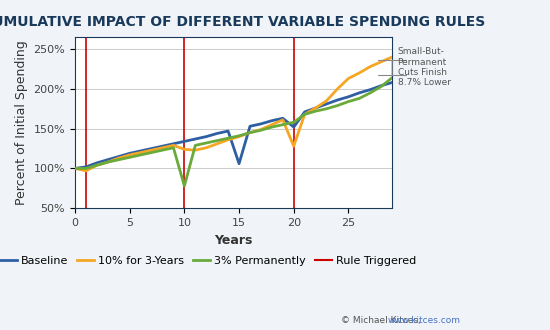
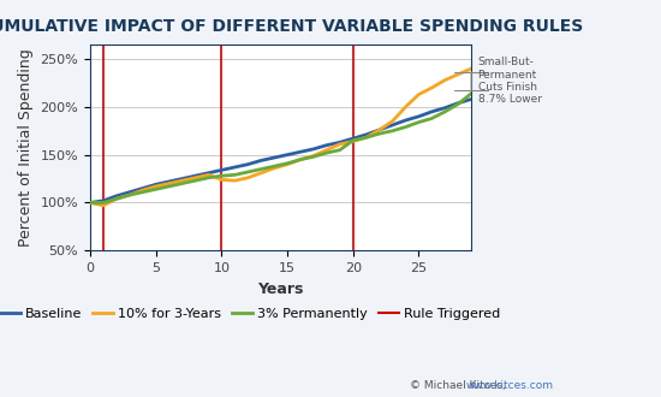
3% Permanently/10: 78% -> 128%
Baseline/15: 106% -> 150%
Baseline/20: 152% -> 167%
10% for 3-Years/20: 128% -> 164%
3% Permanently/20: 158% -> 165%
